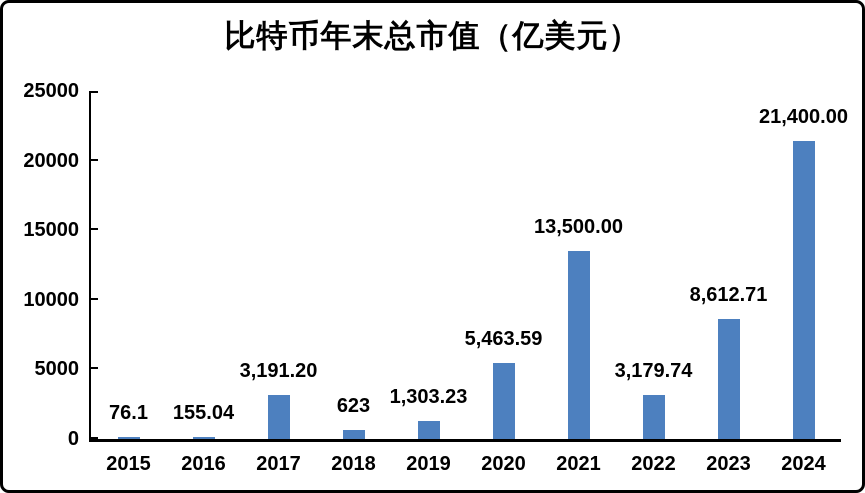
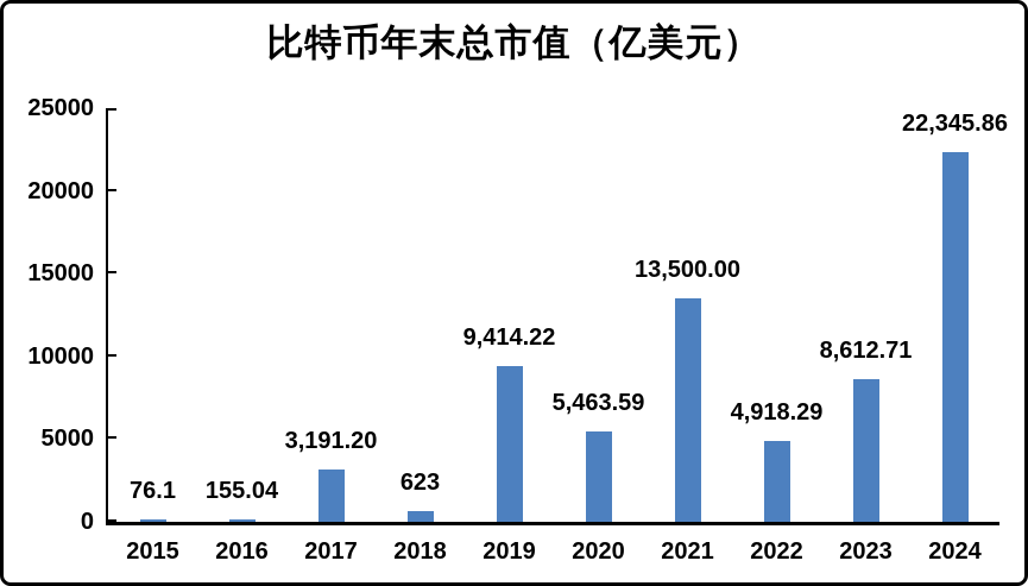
2019: 1,303.23 -> 9,414.22
2022: 3,179.74 -> 4,918.29
2024: 21,400.00 -> 22,345.86
